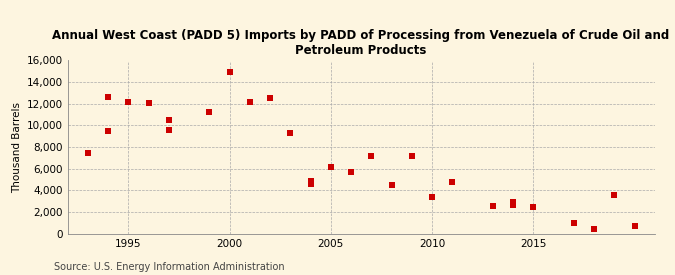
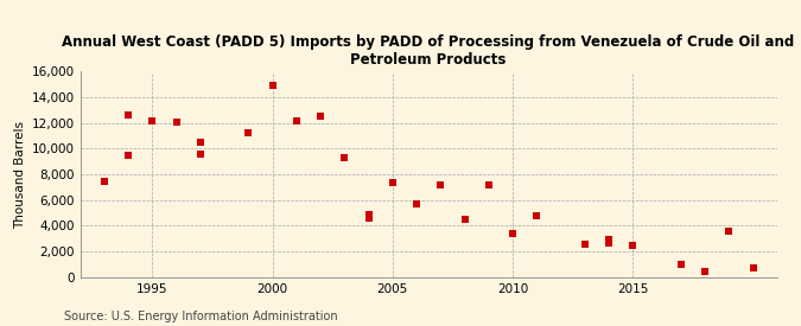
2005: 6,200 -> 7,400
